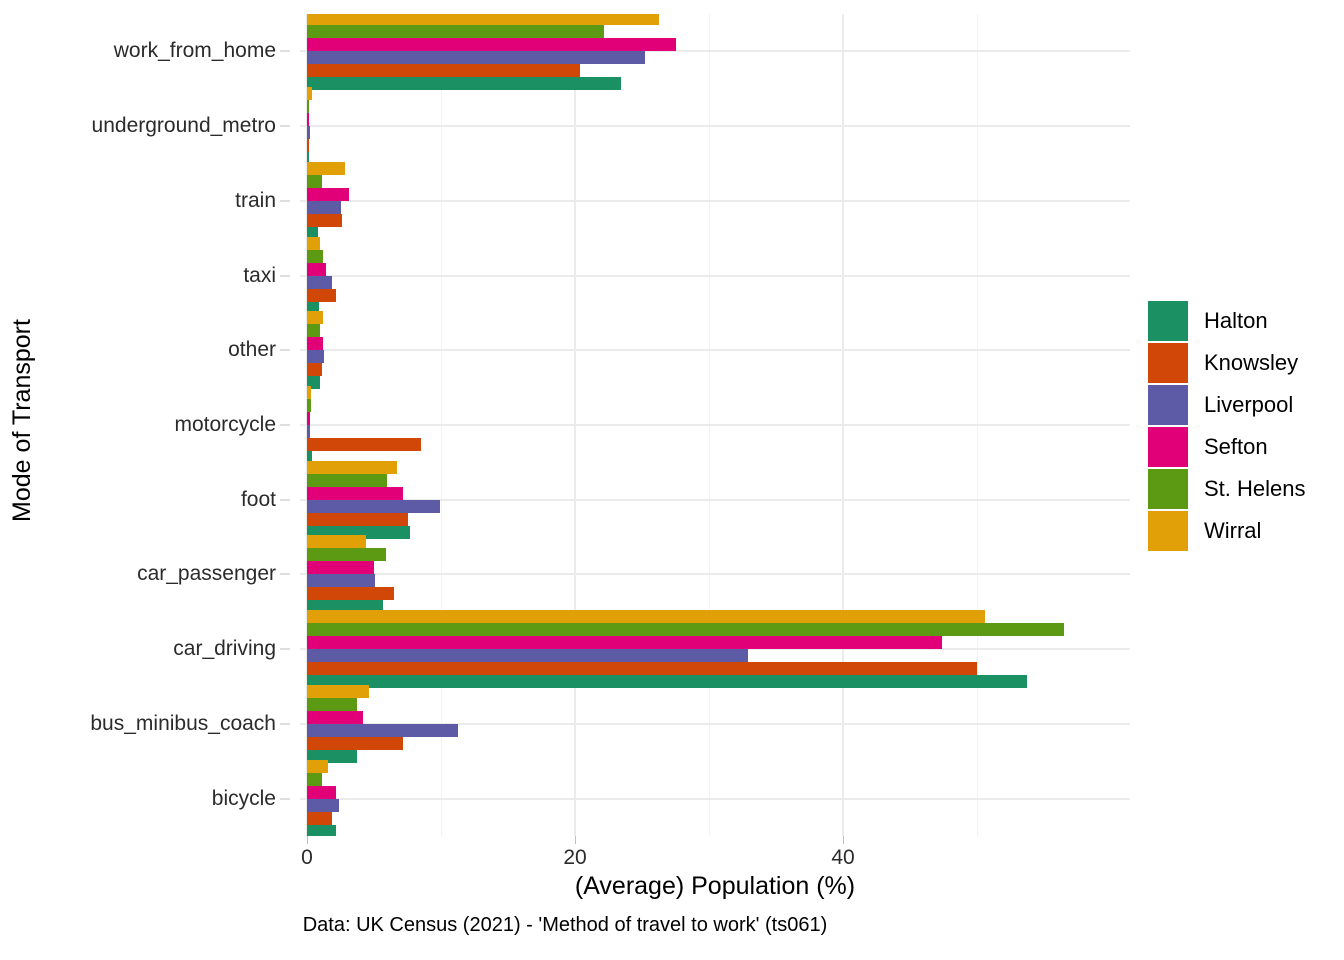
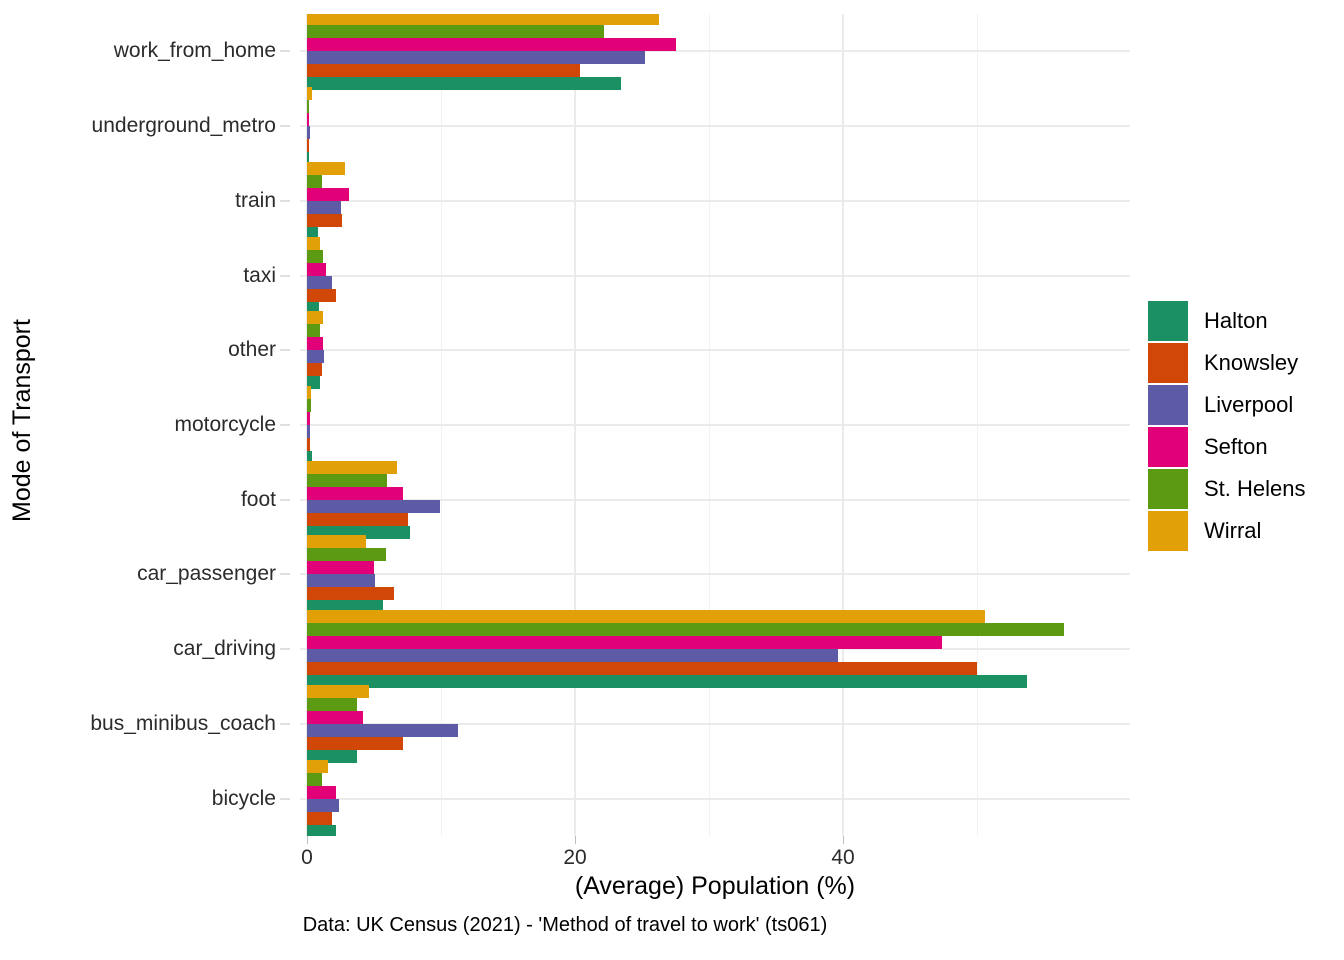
Knowsley/motorcycle: 8.5 -> 0.2
Liverpool/car_driving: 32.9 -> 39.6
